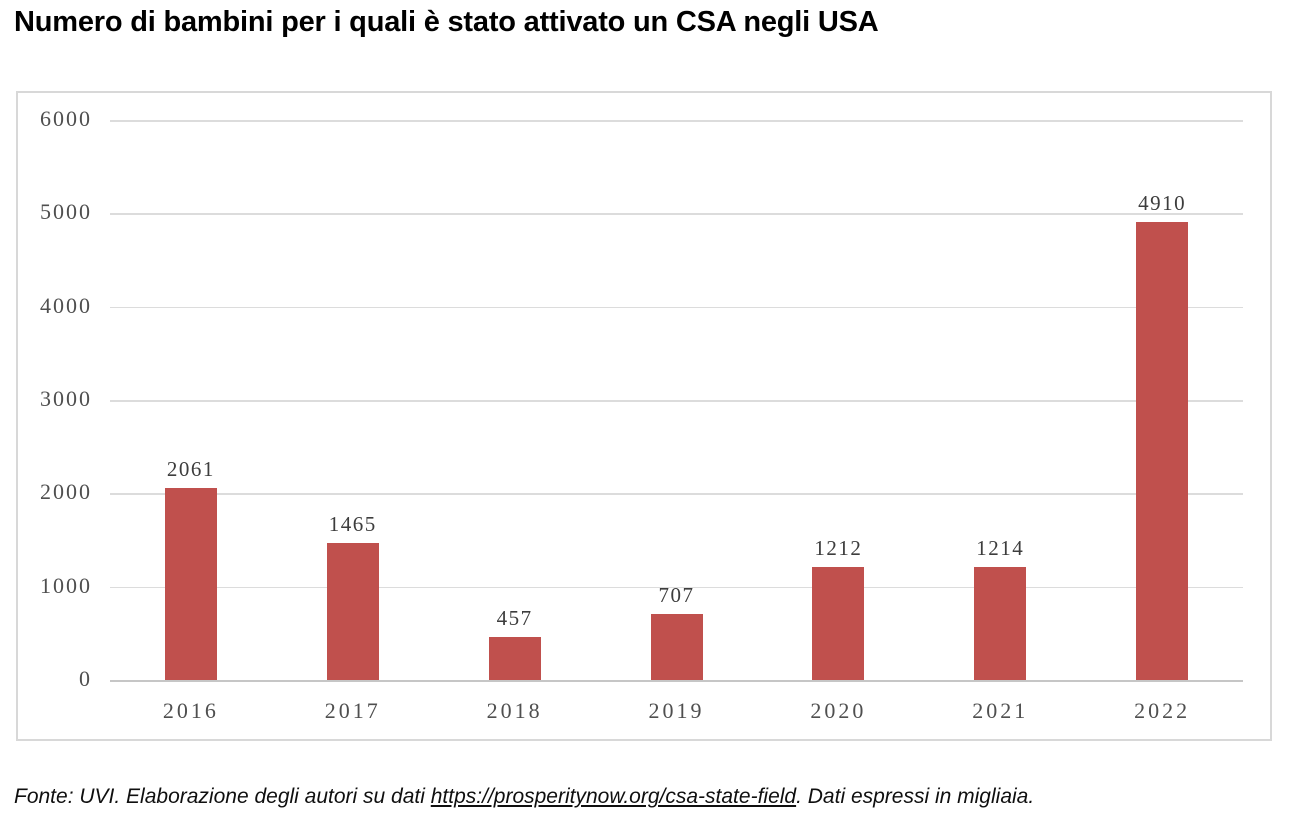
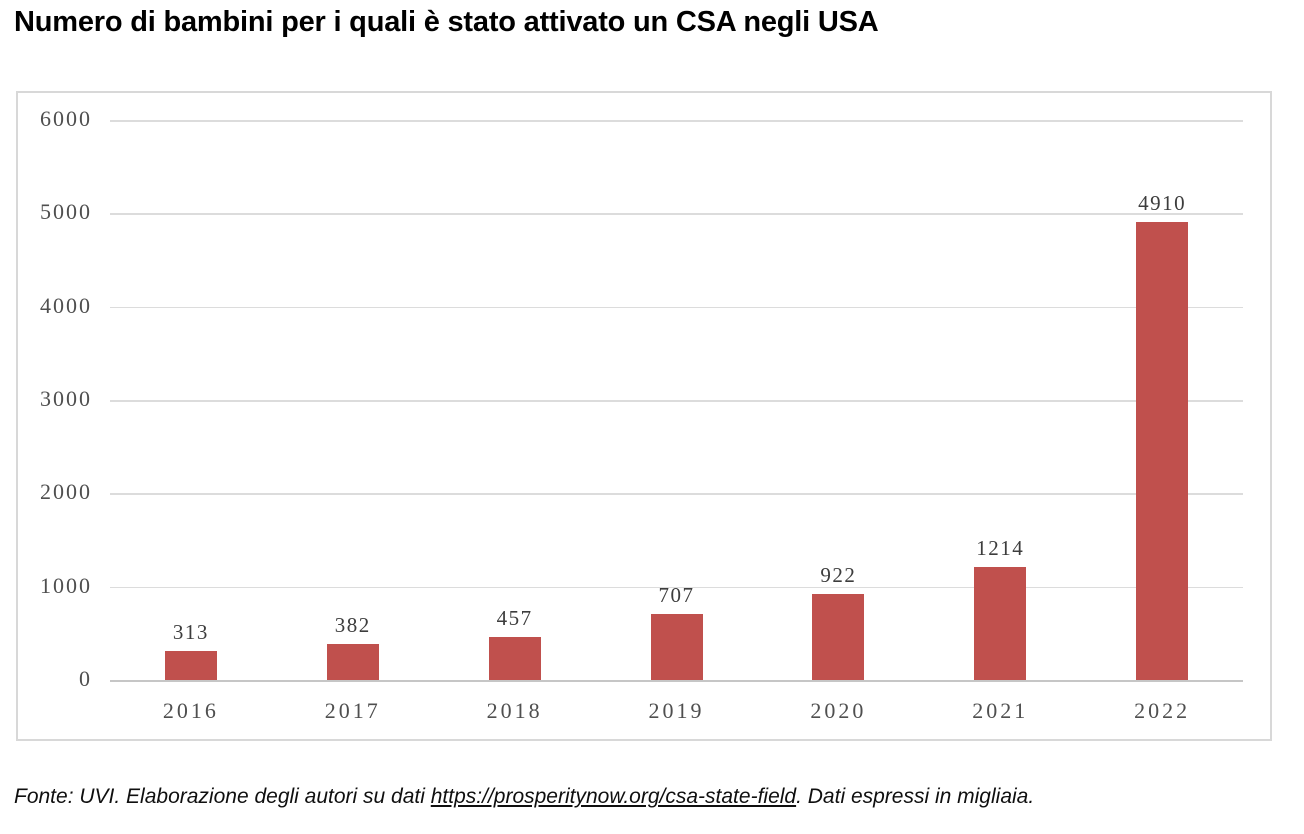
2016: 2061 -> 313
2017: 1465 -> 382
2020: 1212 -> 922
